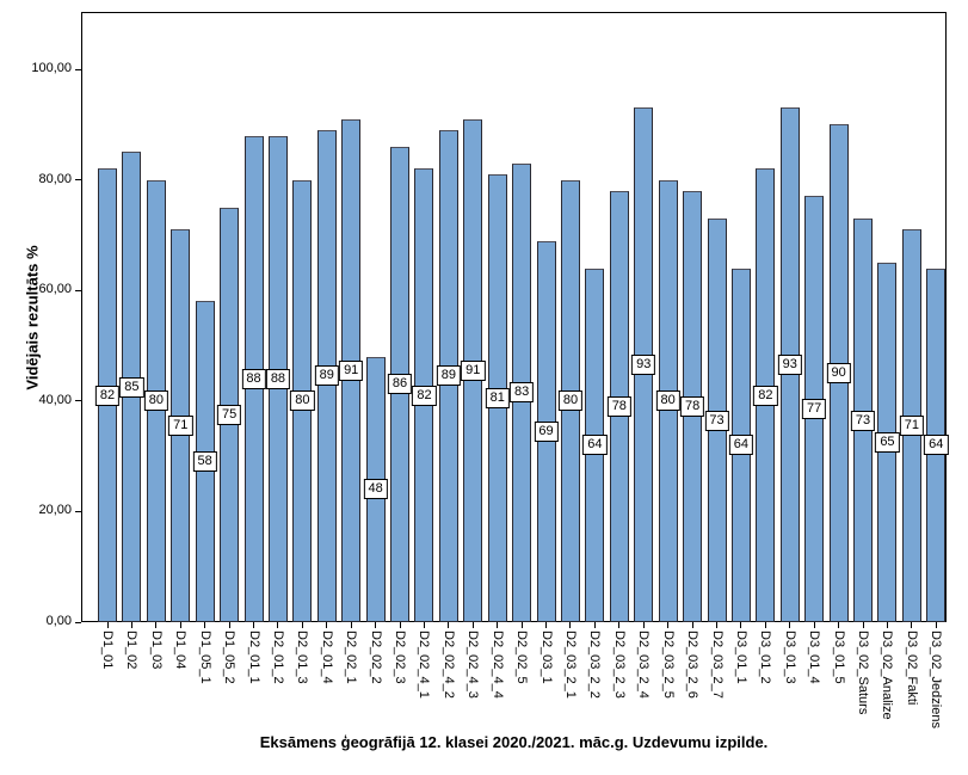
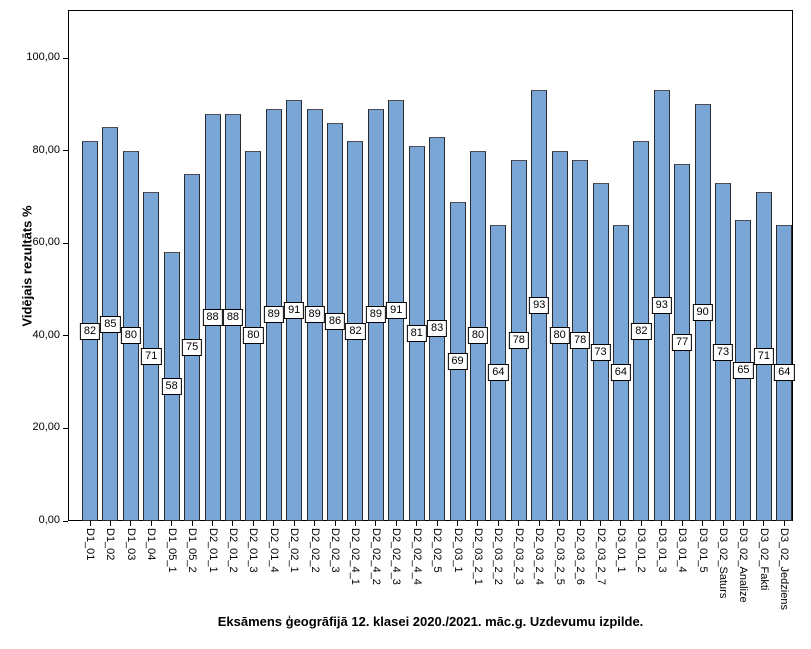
D2_02_2: 48 -> 89
